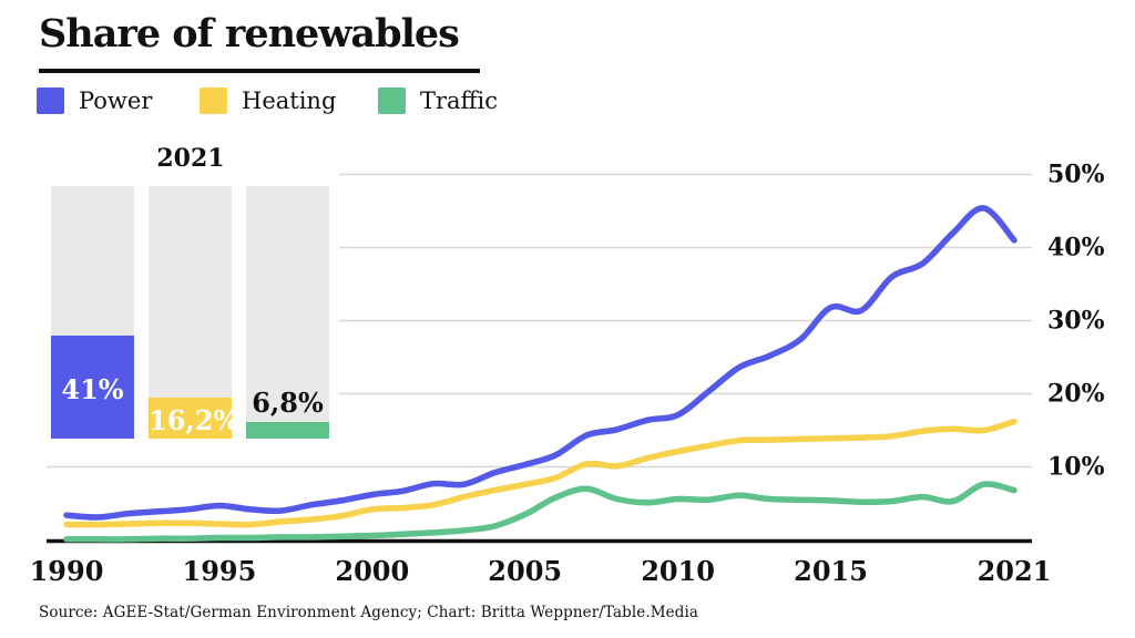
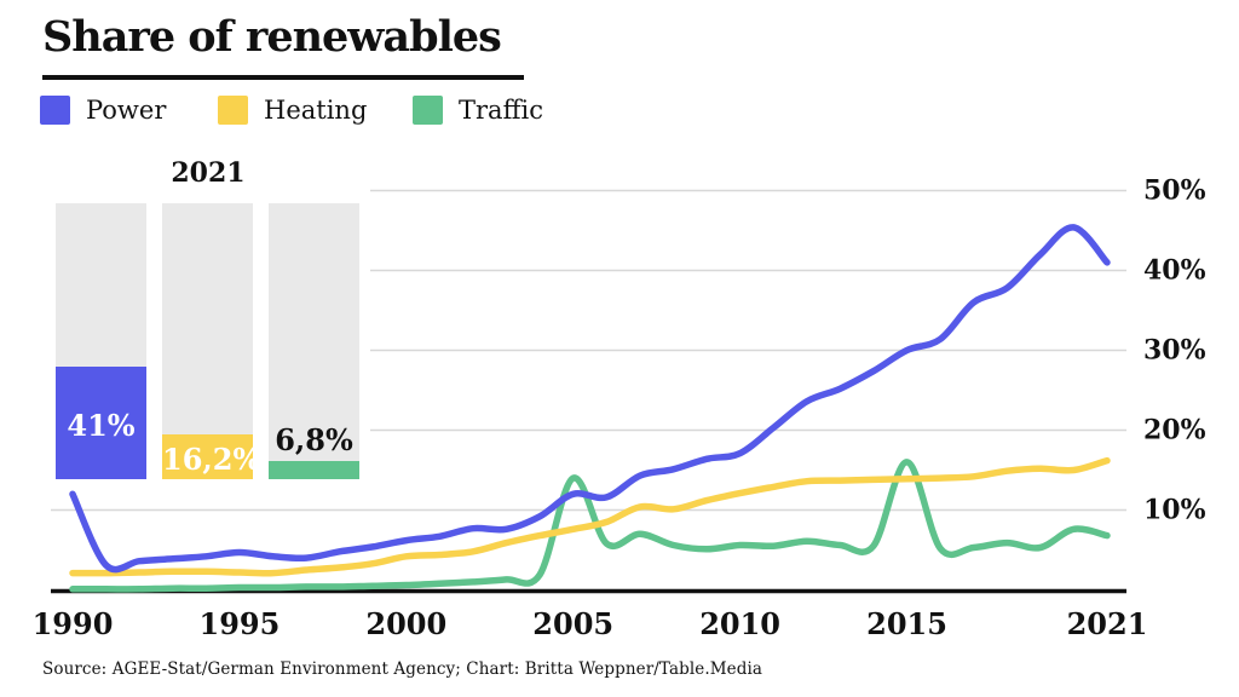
Power/1990: 3% -> 12%
Power/2005: 10% -> 12%
Traffic/2005: 4% -> 14%
Power/2015: 32% -> 30%
Traffic/2015: 5% -> 16%
